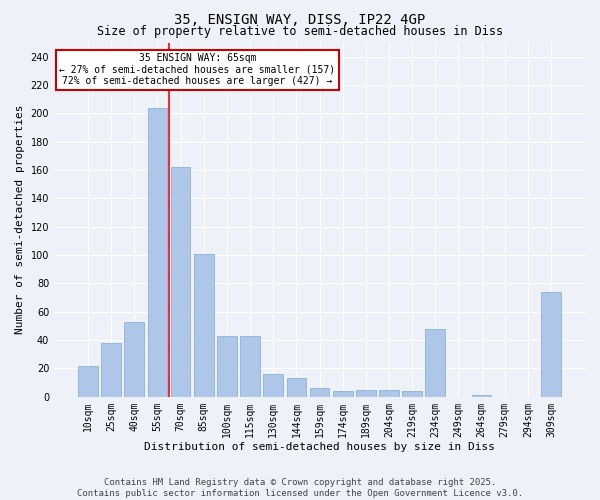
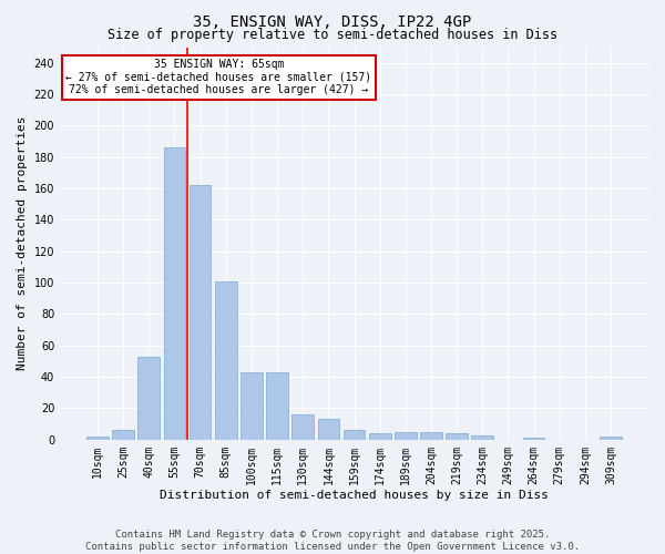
10sqm: 22 -> 2
25sqm: 38 -> 6
55sqm: 204 -> 186
234sqm: 48 -> 3
309sqm: 74 -> 2
